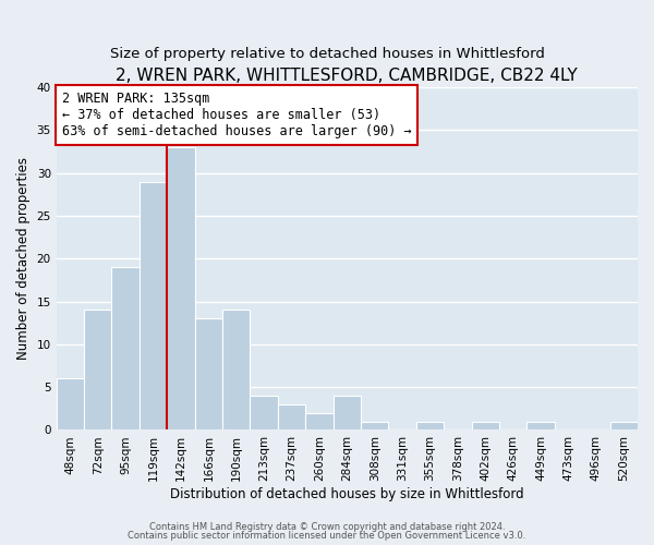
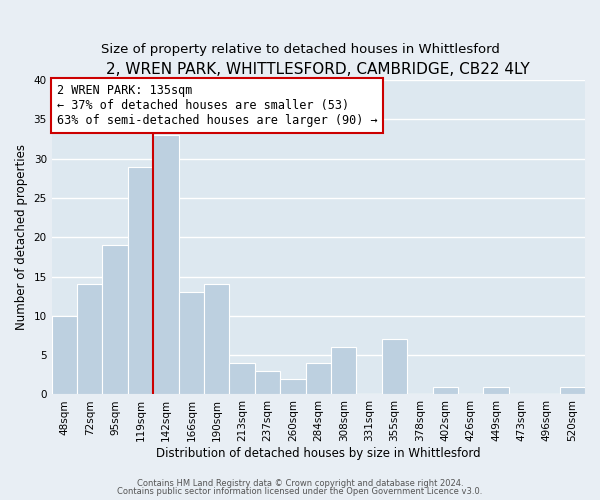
48sqm: 6 -> 10
308sqm: 1 -> 6
355sqm: 1 -> 7
